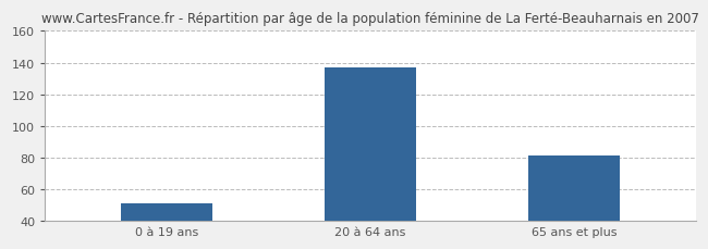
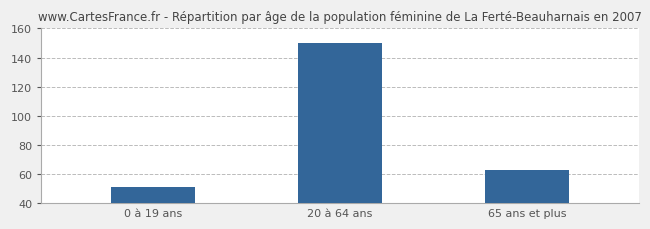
20 à 64 ans: 137 -> 150
65 ans et plus: 81 -> 63
